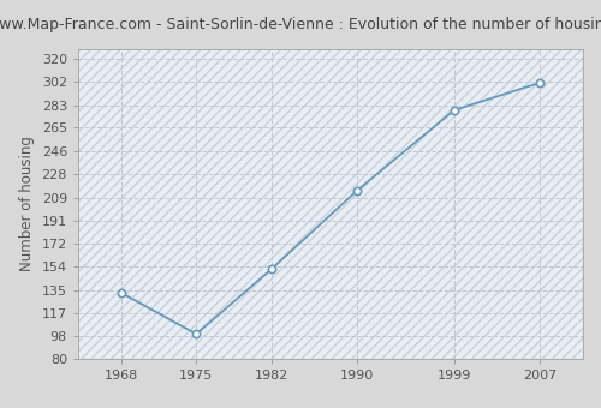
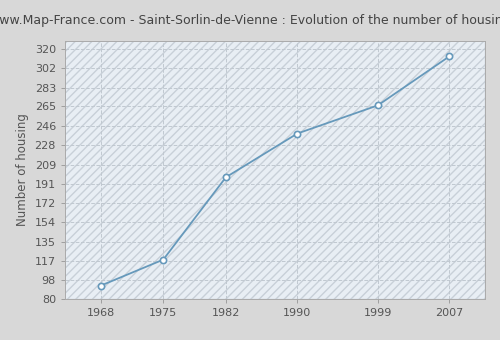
1968: 133 -> 93
1975: 100 -> 118
1982: 152 -> 197
1990: 215 -> 239
1999: 279 -> 266
2007: 301 -> 313
